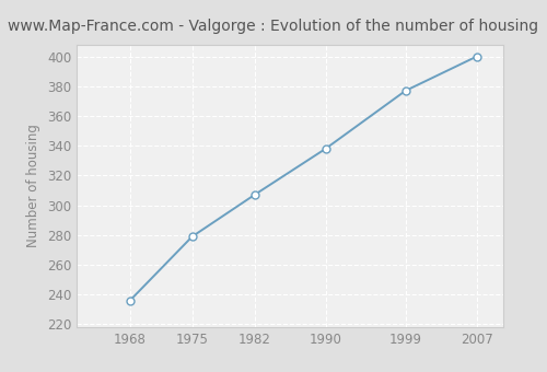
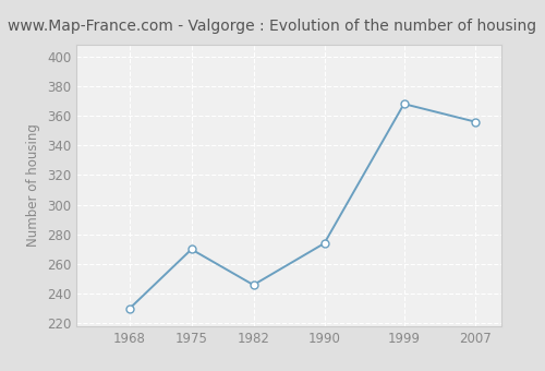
1968: 236 -> 230
1975: 279 -> 270
1982: 307 -> 246
1990: 338 -> 274
1999: 377 -> 368
2007: 400 -> 356
